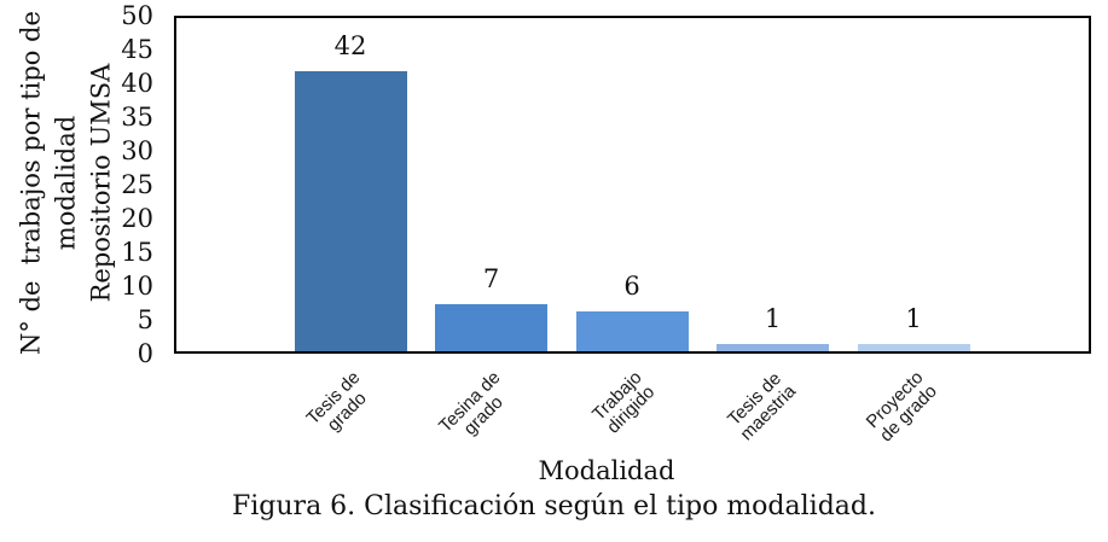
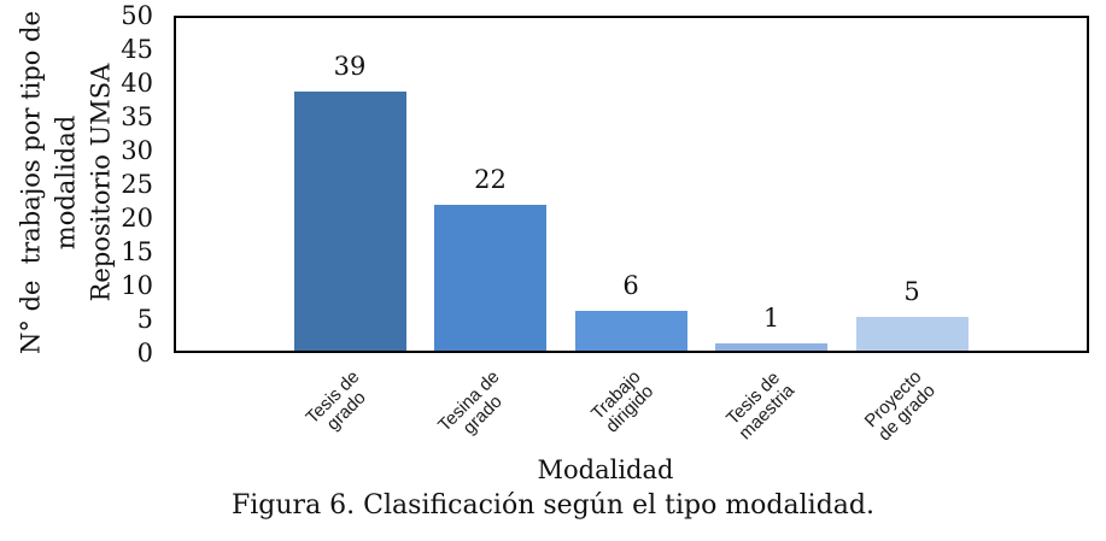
Tesis de grado: 42 -> 39
Tesina de grado: 7 -> 22
Proyecto de grado: 1 -> 5
